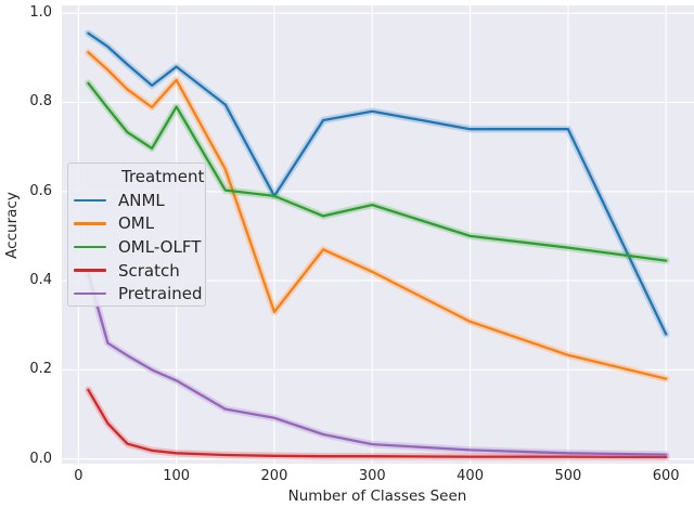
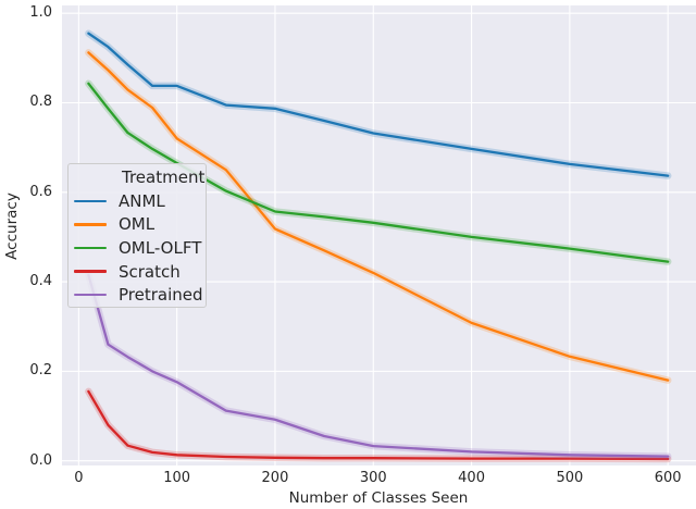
ANML/100: 0.88 -> 0.84
OML/100: 0.85 -> 0.72
OML-OLFT/100: 0.79 -> 0.67
ANML/200: 0.59 -> 0.79
OML/200: 0.33 -> 0.52
OML-OLFT/200: 0.59 -> 0.56
ANML/300: 0.78 -> 0.73
OML-OLFT/300: 0.57 -> 0.53
ANML/400: 0.74 -> 0.70
ANML/500: 0.74 -> 0.66
ANML/600: 0.28 -> 0.64
